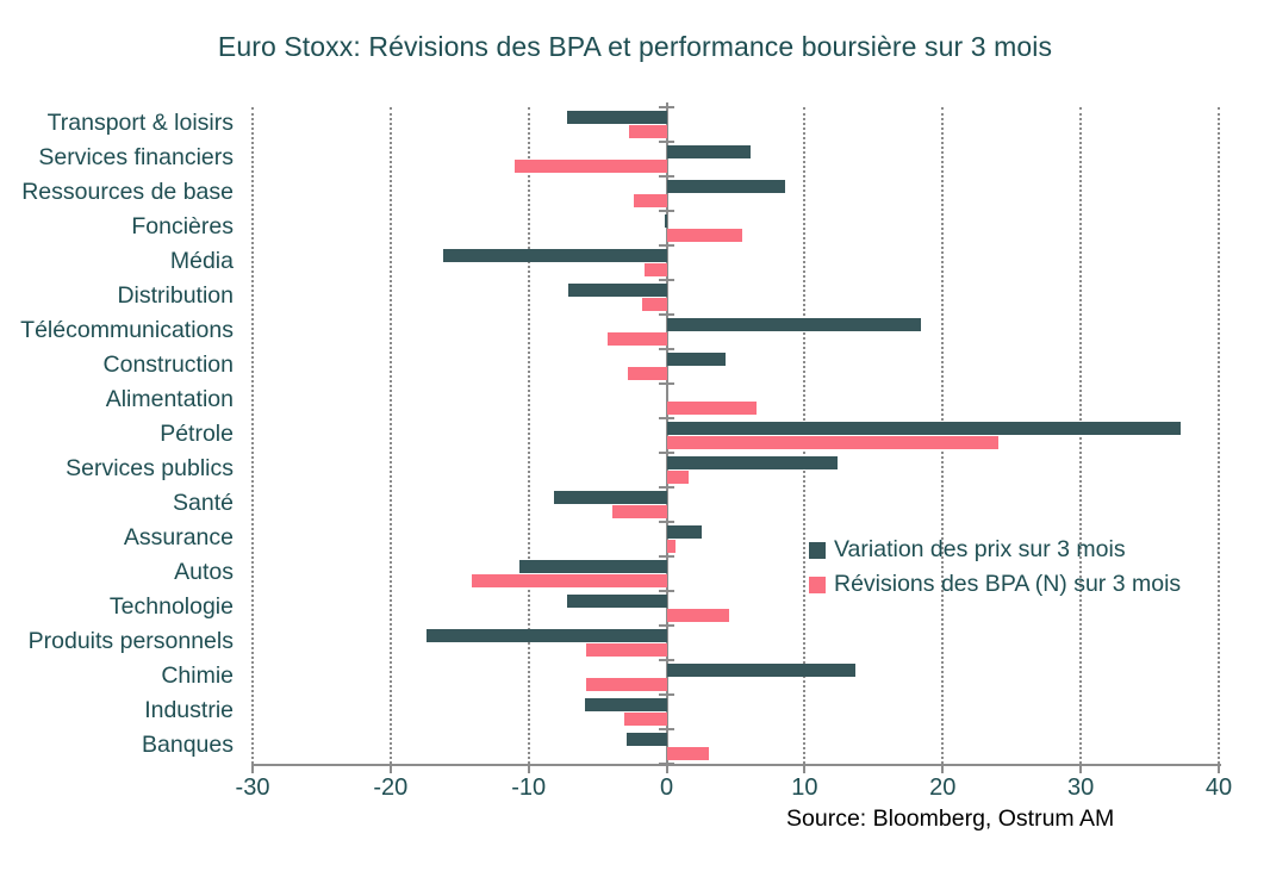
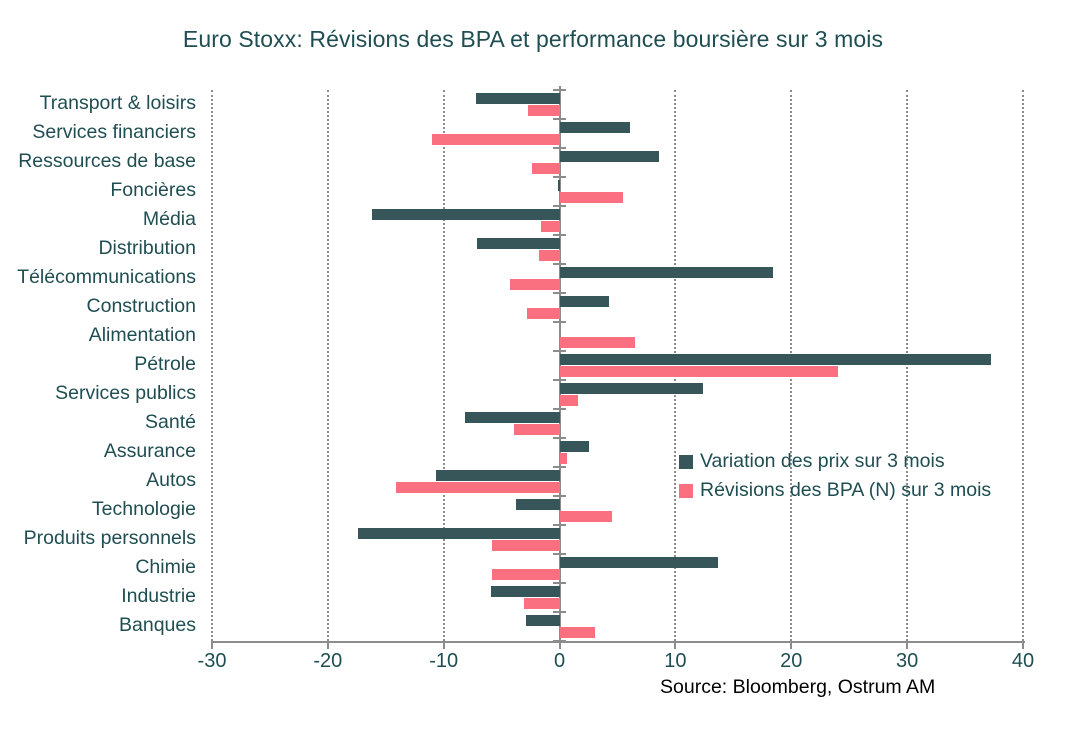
Variation des prix sur 3 mois/Technologie: -7.2 -> -3.8
